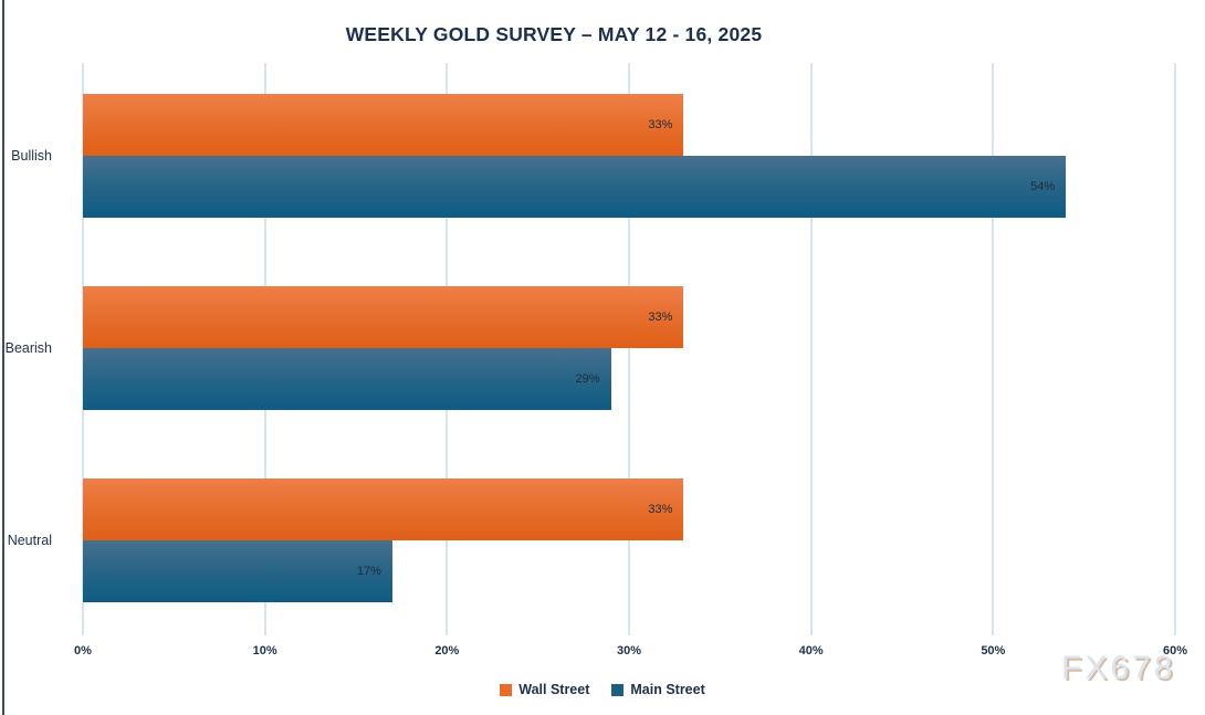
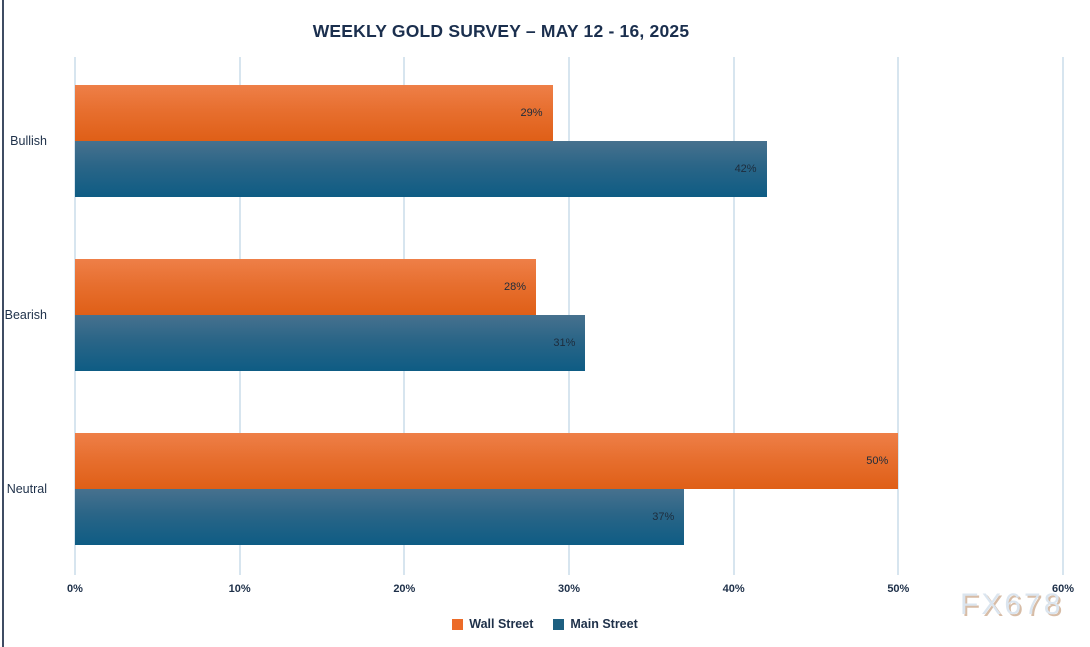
Wall Street/Bullish: 33% -> 29%
Main Street/Bullish: 54% -> 42%
Wall Street/Bearish: 33% -> 28%
Main Street/Bearish: 29% -> 31%
Wall Street/Neutral: 33% -> 50%
Main Street/Neutral: 17% -> 37%
